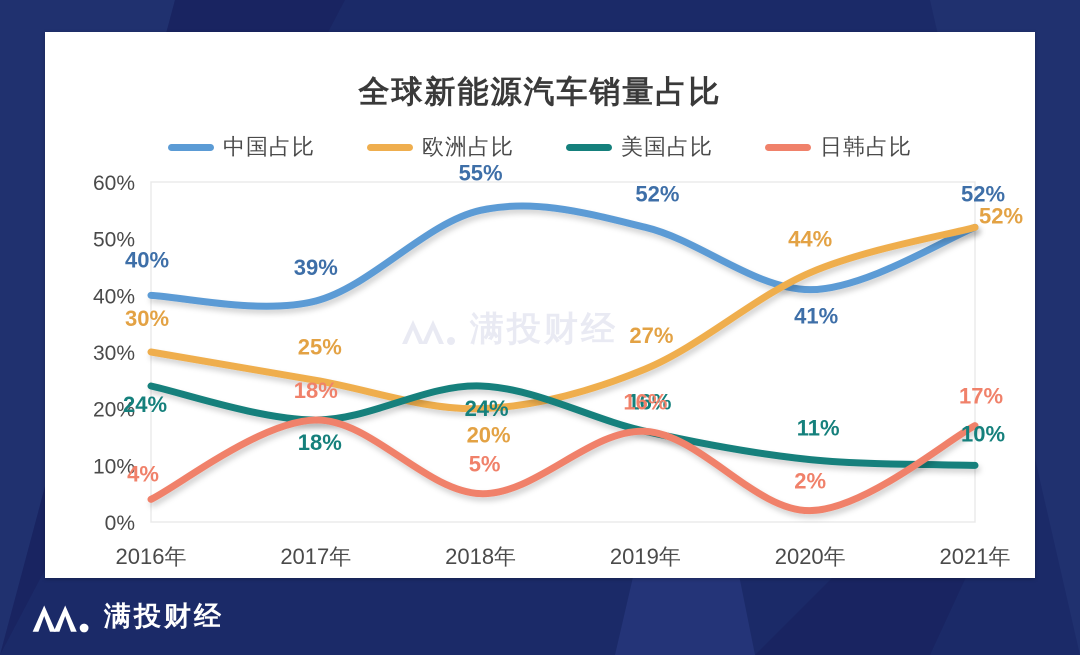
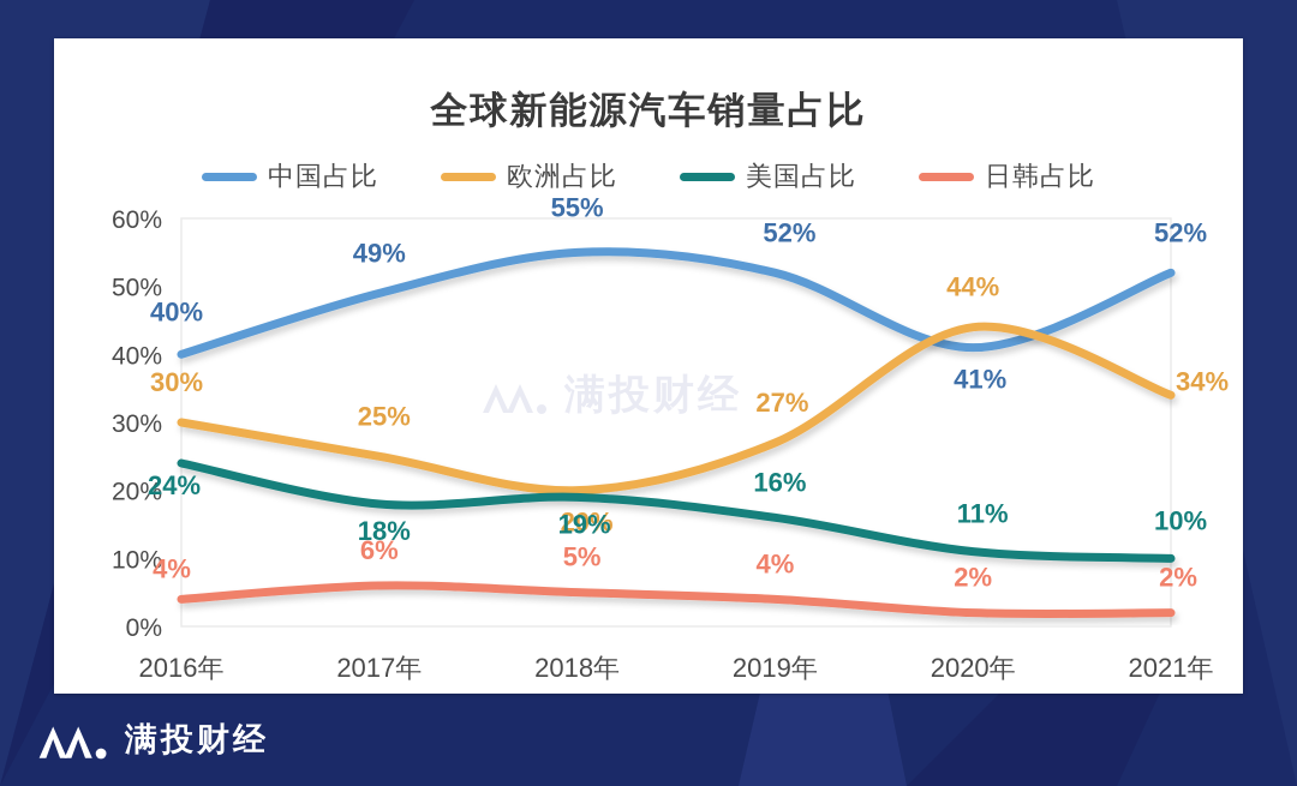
中国占比/2017年: 39% -> 49%
日韩占比/2017年: 18% -> 6%
美国占比/2018年: 24% -> 19%
日韩占比/2019年: 16% -> 4%
欧洲占比/2021年: 52% -> 34%
日韩占比/2021年: 17% -> 2%
